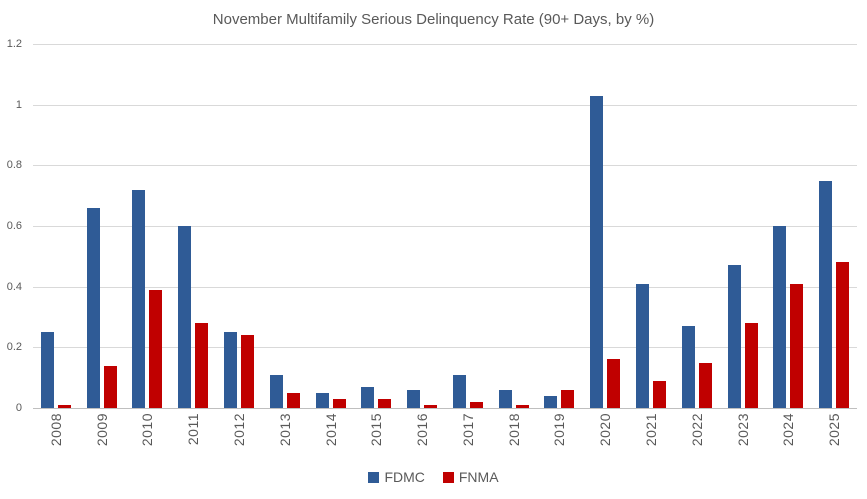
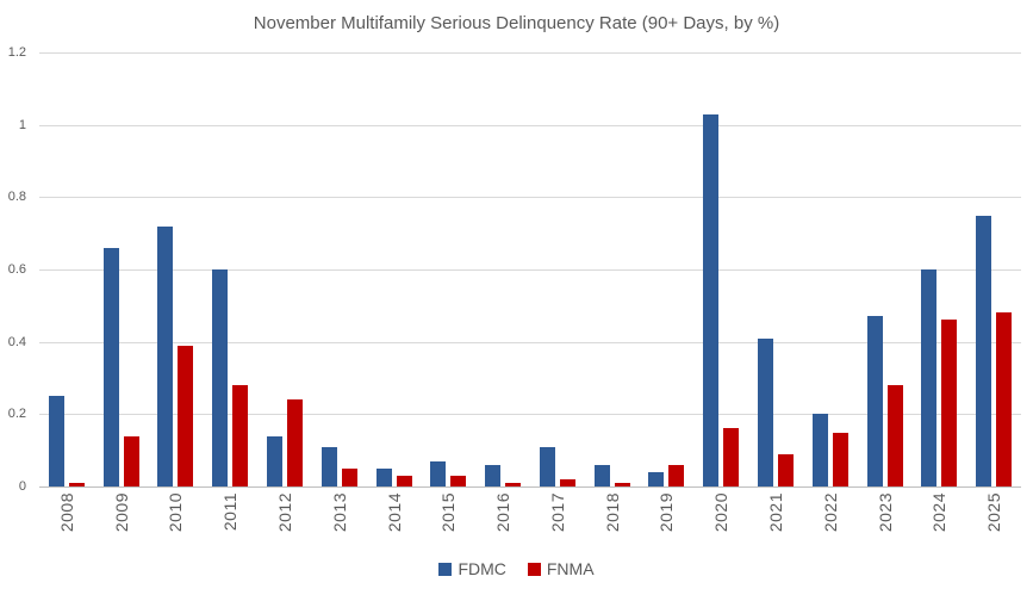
FDMC/2012: 0.25 -> 0.14
FDMC/2022: 0.27 -> 0.20
FNMA/2024: 0.41 -> 0.46
